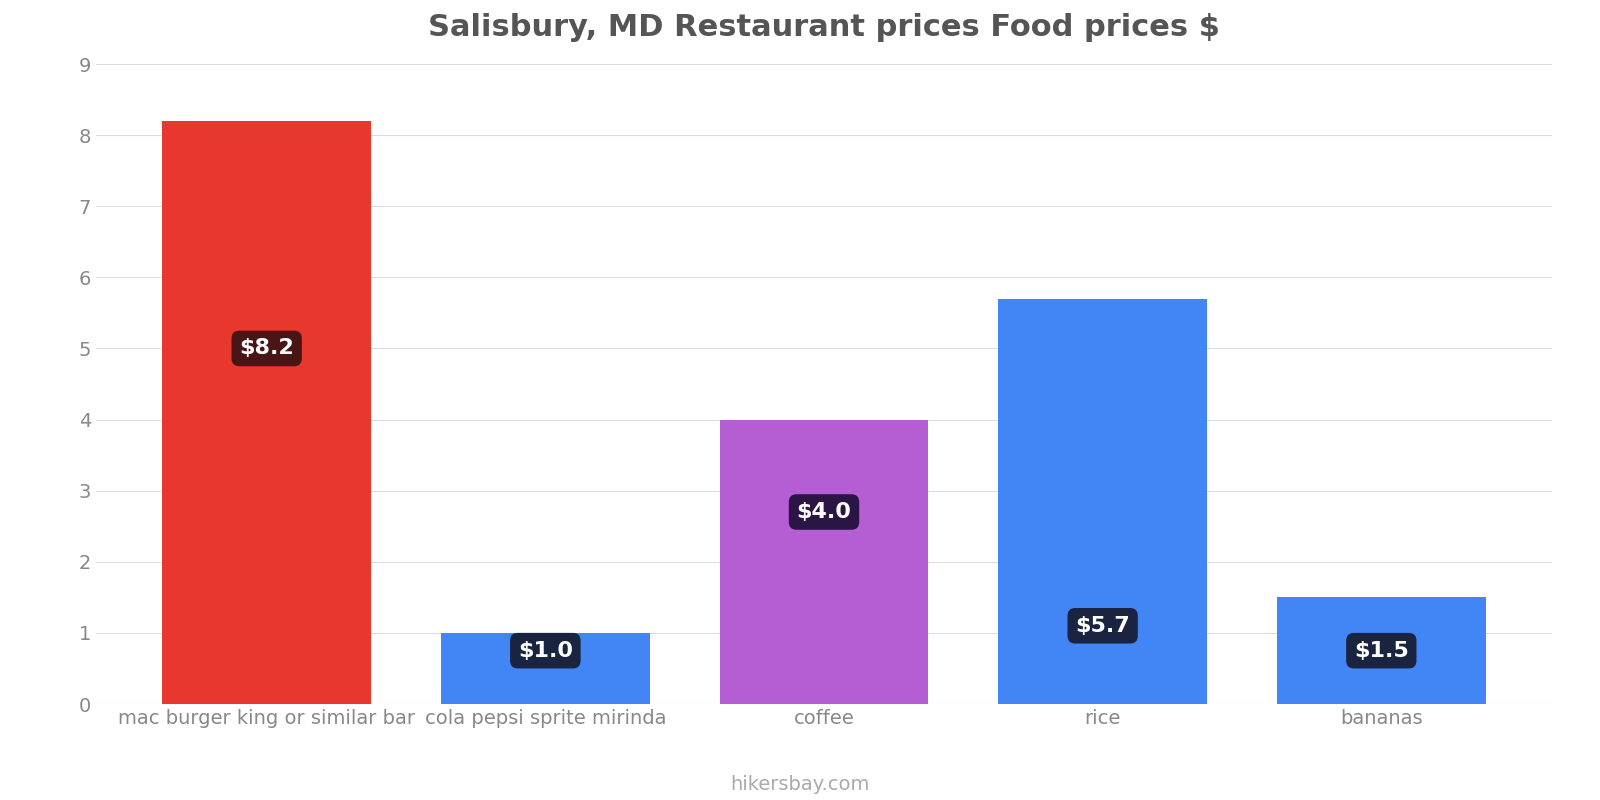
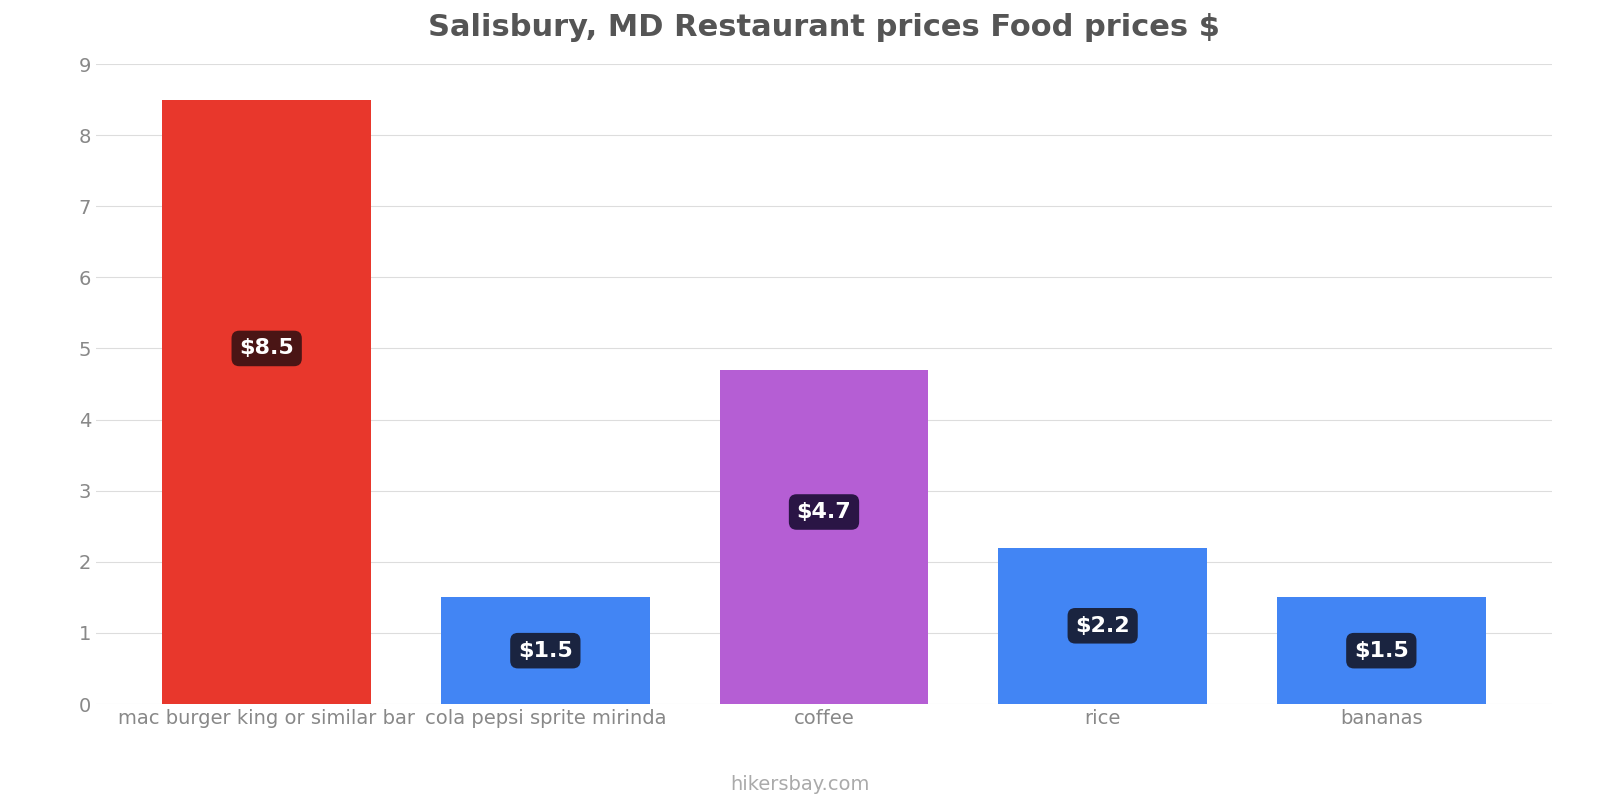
mac burger king or similar bar: $8.2 -> $8.5
cola pepsi sprite mirinda: $1.0 -> $1.5
coffee: $4.0 -> $4.7
rice: $5.7 -> $2.2
